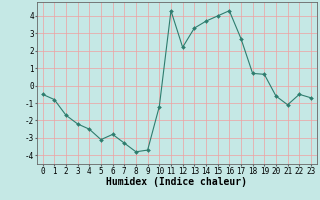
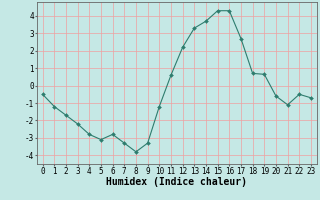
1: -0.8 -> -1.2
4: -2.5 -> -2.8
9: -3.7 -> -3.3
11: 4.3 -> 0.6
15: 4.0 -> 4.3
